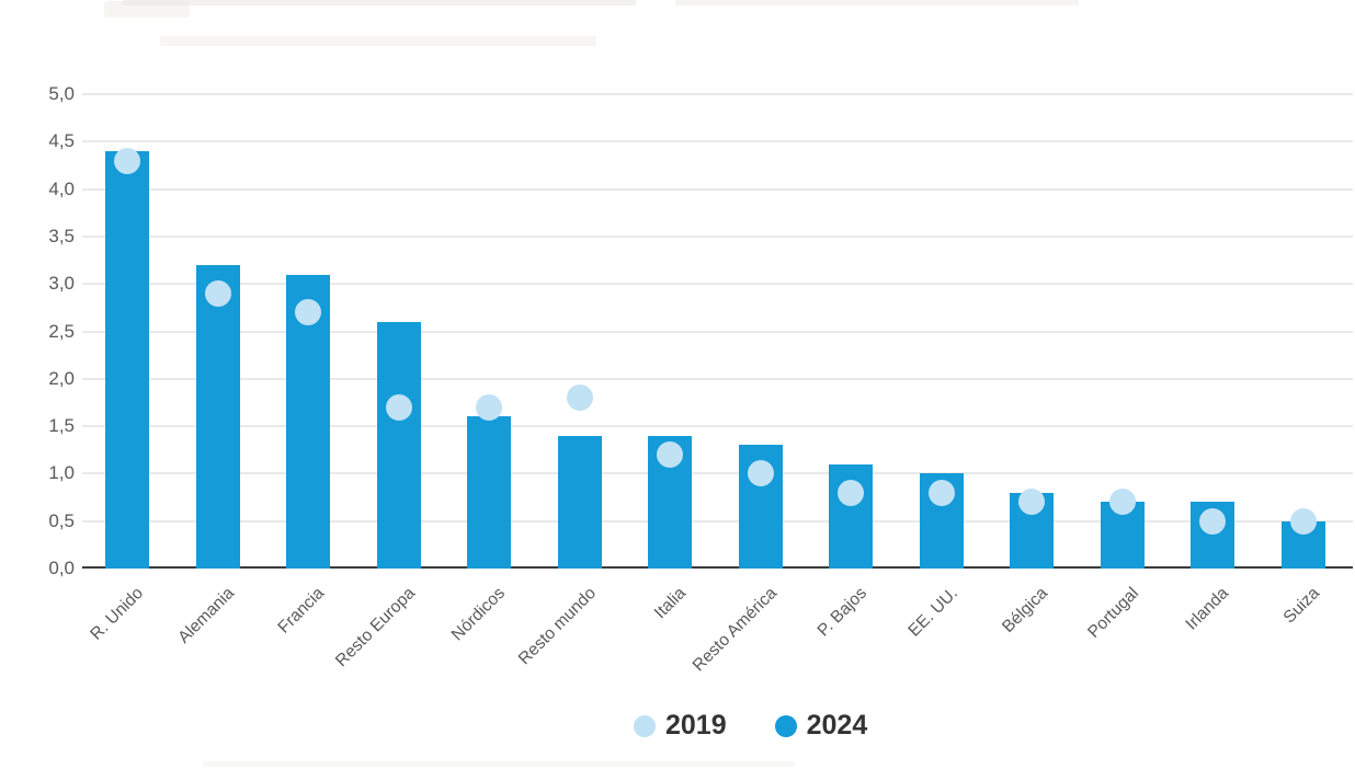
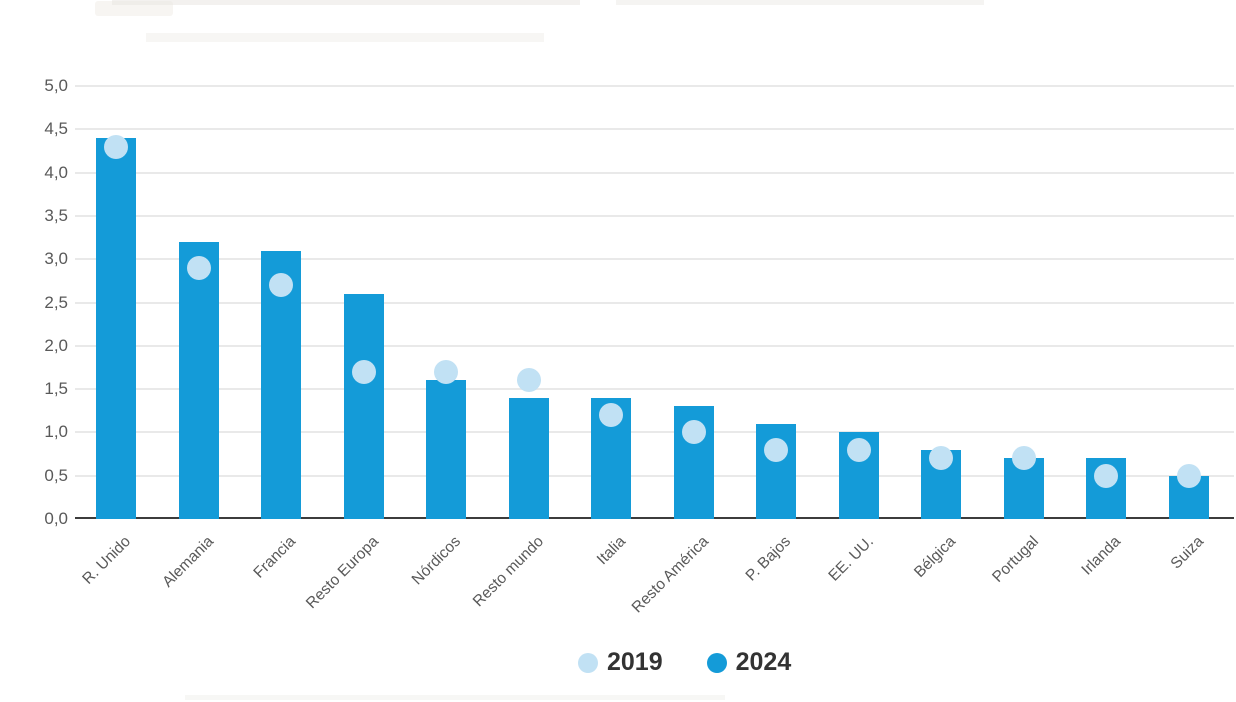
2019/Resto mundo: 1,8 -> 1,6
